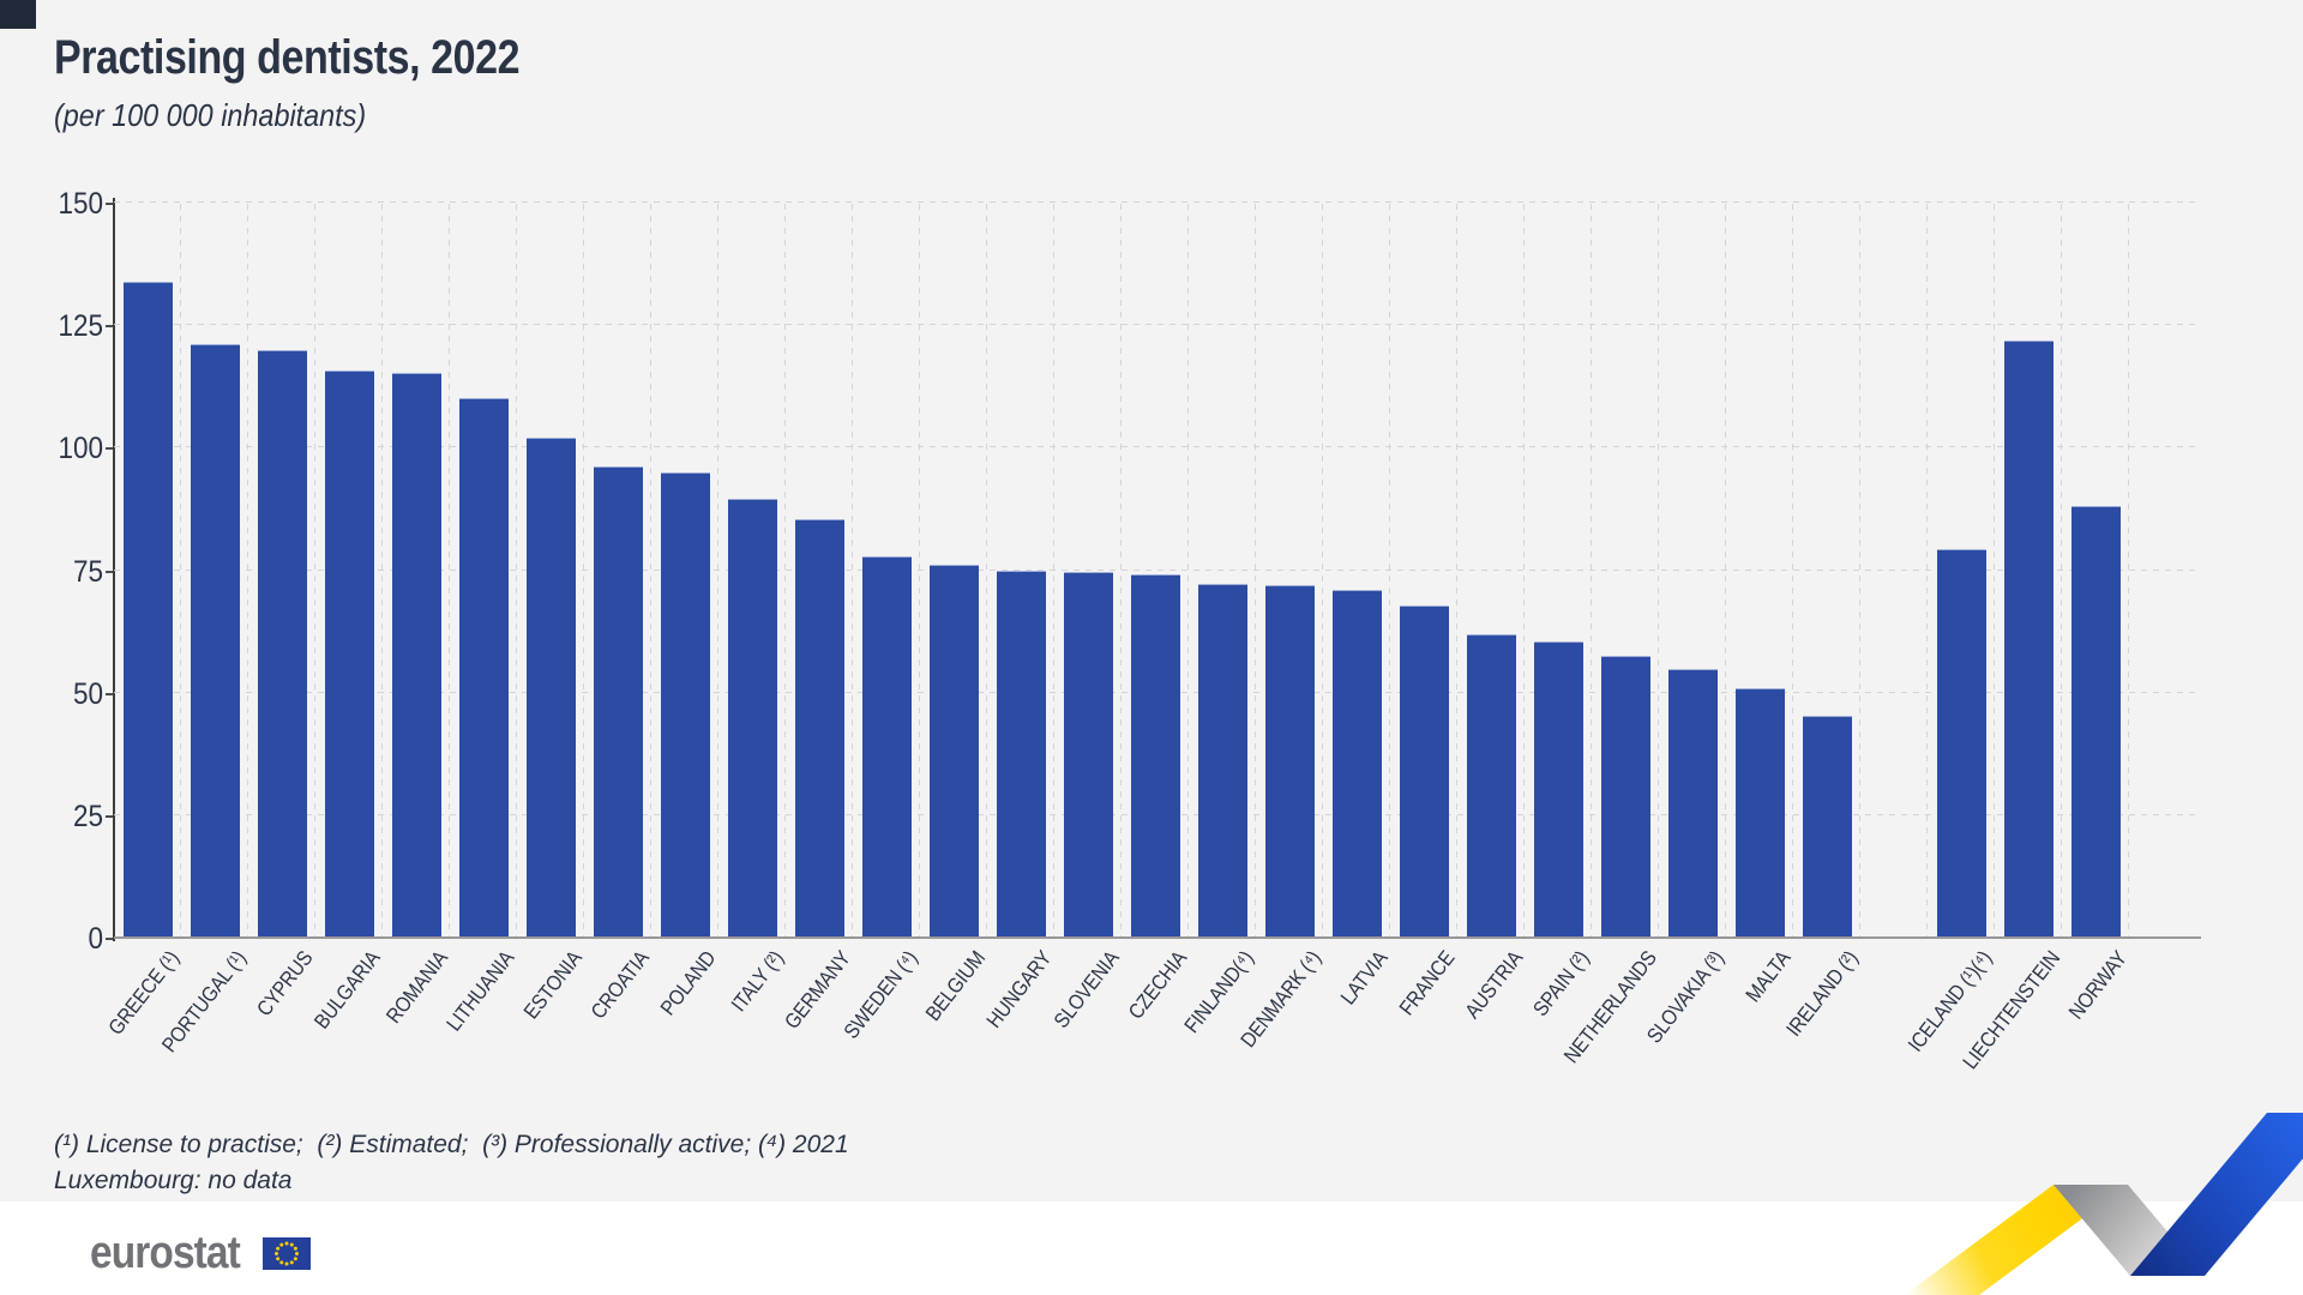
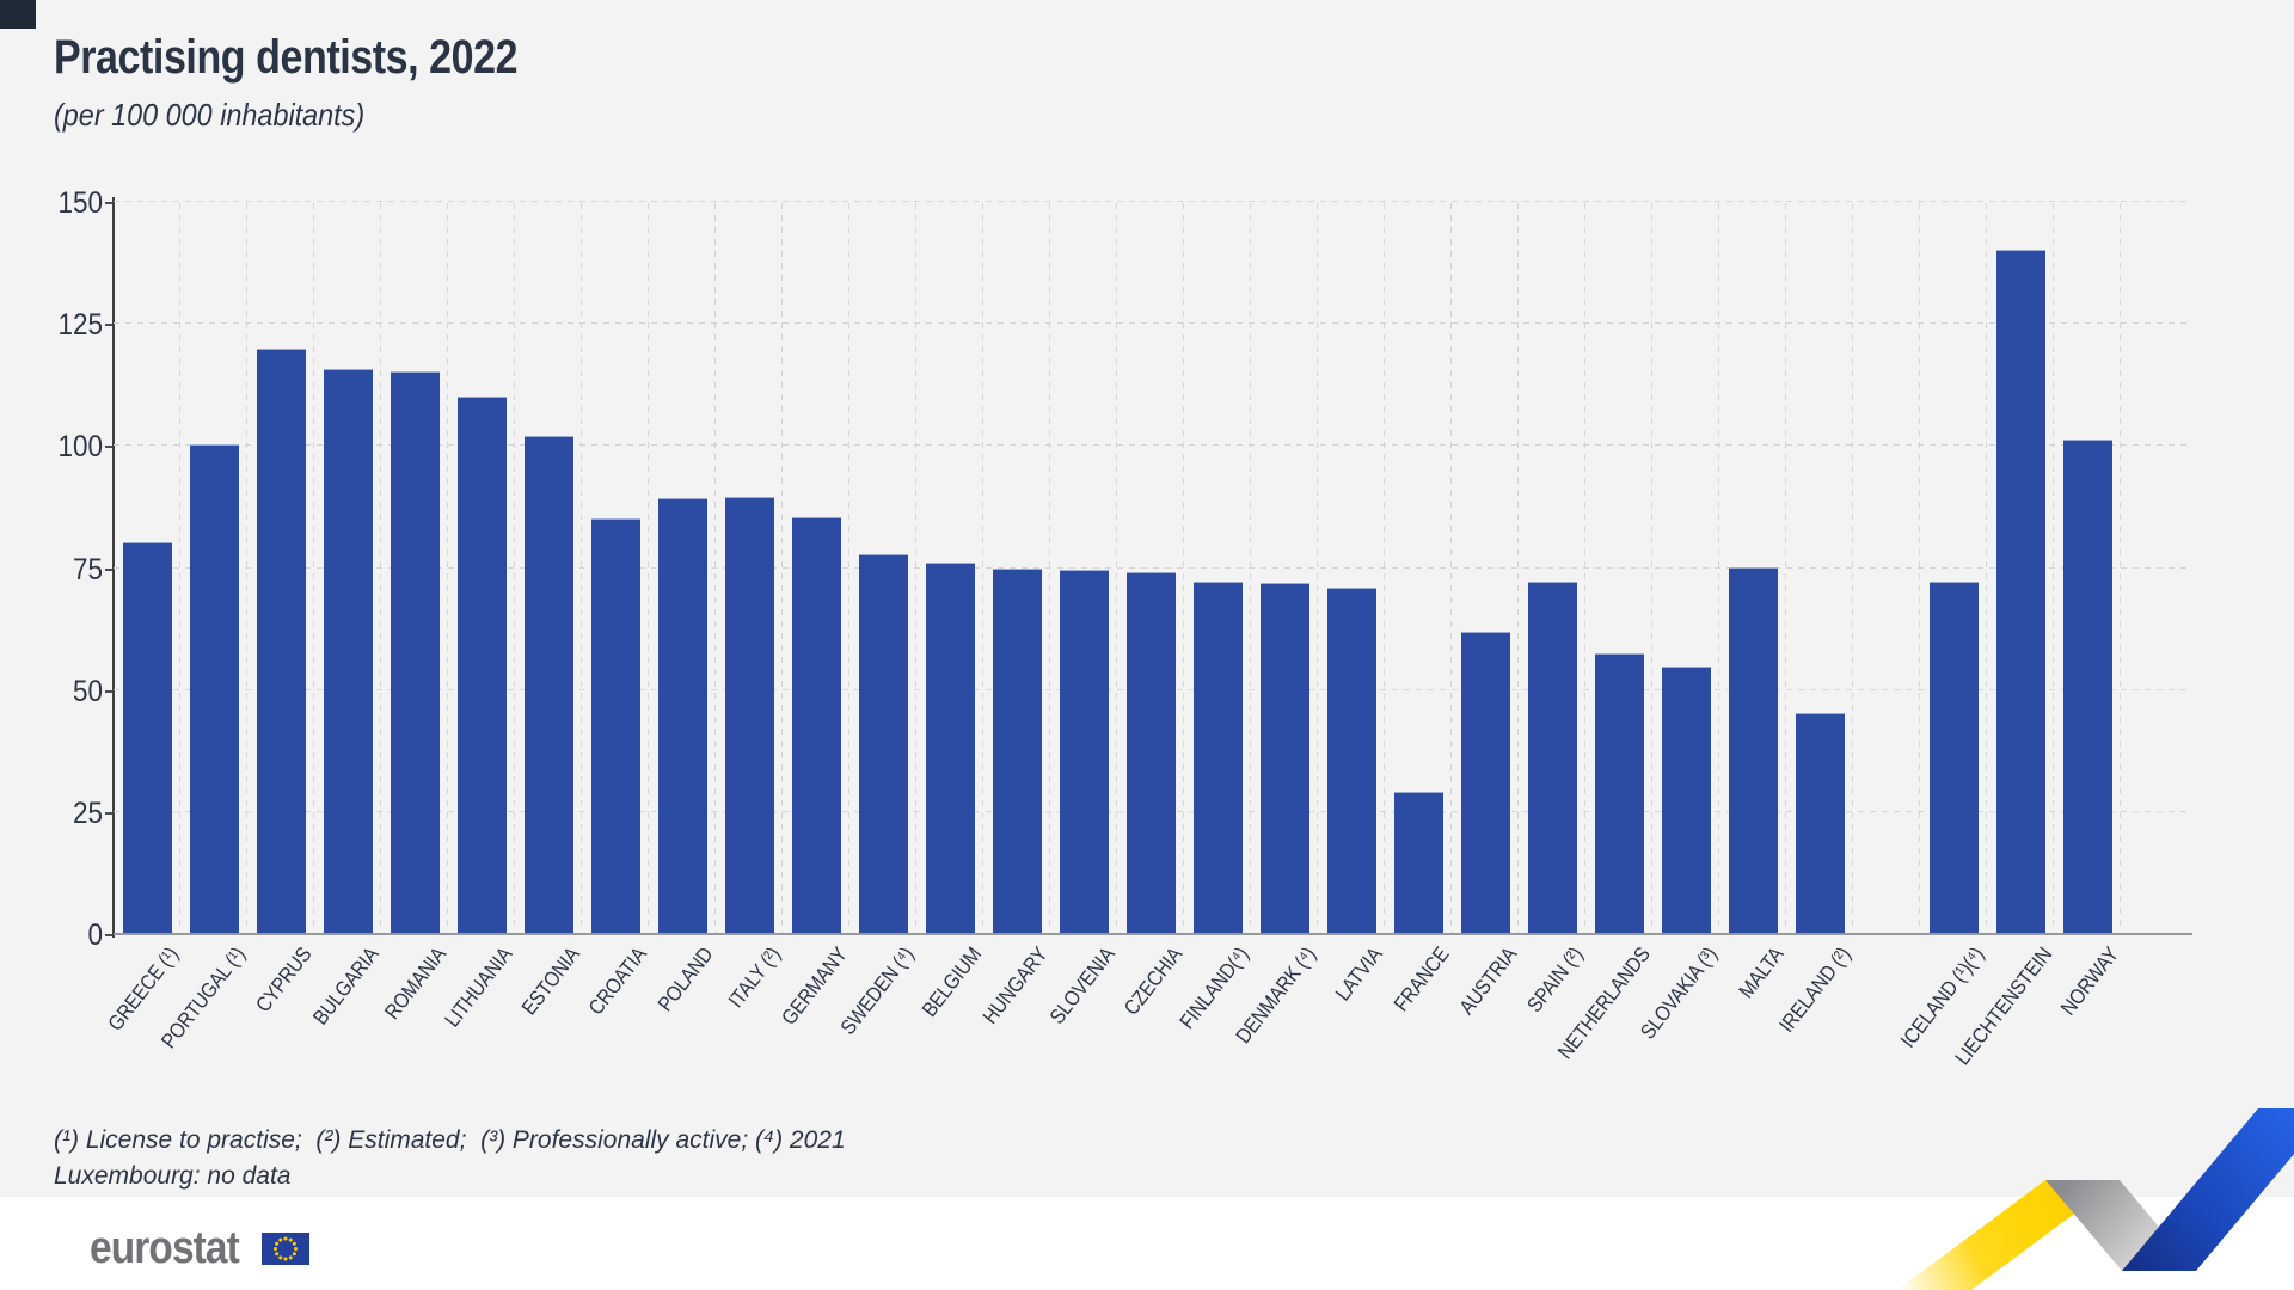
GREECE (¹): 134 -> 80
PORTUGAL (¹): 121 -> 100
CROATIA: 96 -> 85
POLAND: 95 -> 89
FRANCE: 68 -> 29
SPAIN (²): 60 -> 72
MALTA: 51 -> 75
ICELAND (¹)(⁴): 79 -> 72
LIECHTENSTEIN: 122 -> 140
NORWAY: 88 -> 101
